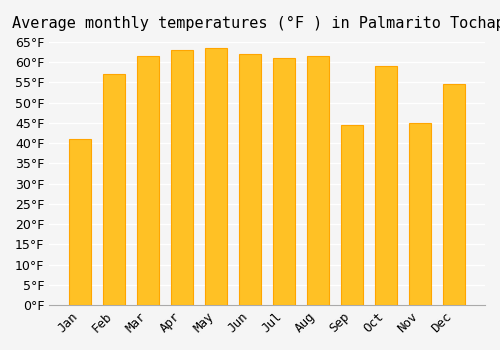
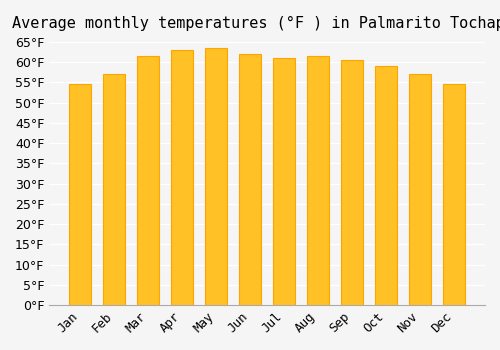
Jan: 41.0°F -> 54.5°F
Sep: 44.5°F -> 60.5°F
Nov: 45.0°F -> 57.0°F
